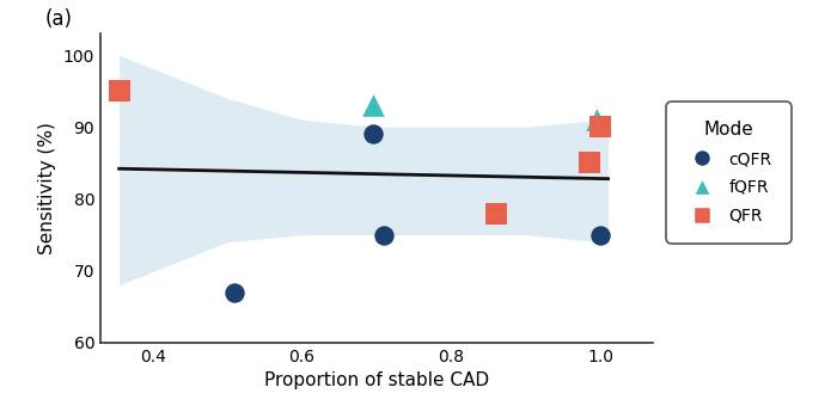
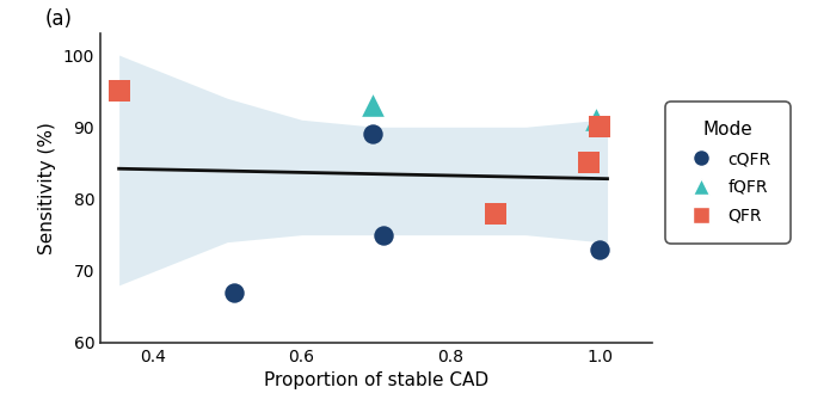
cQFR/1.0: 75 -> 73
